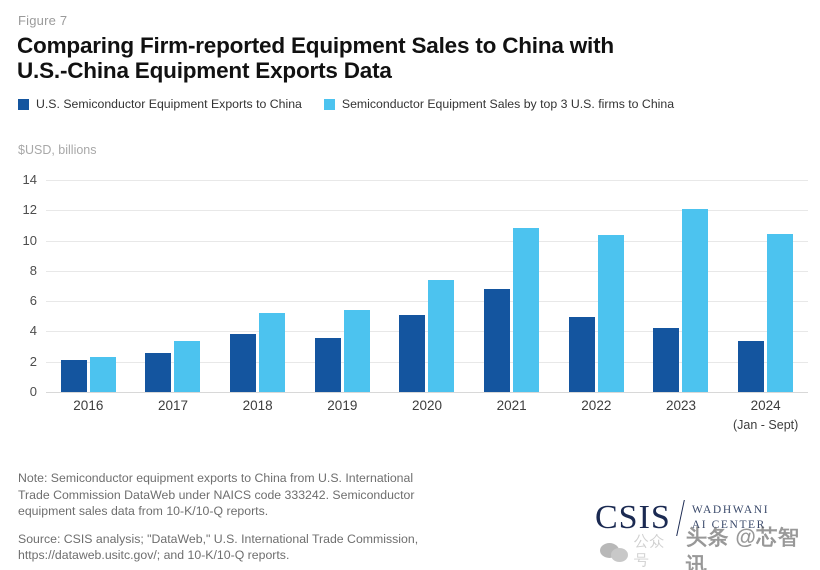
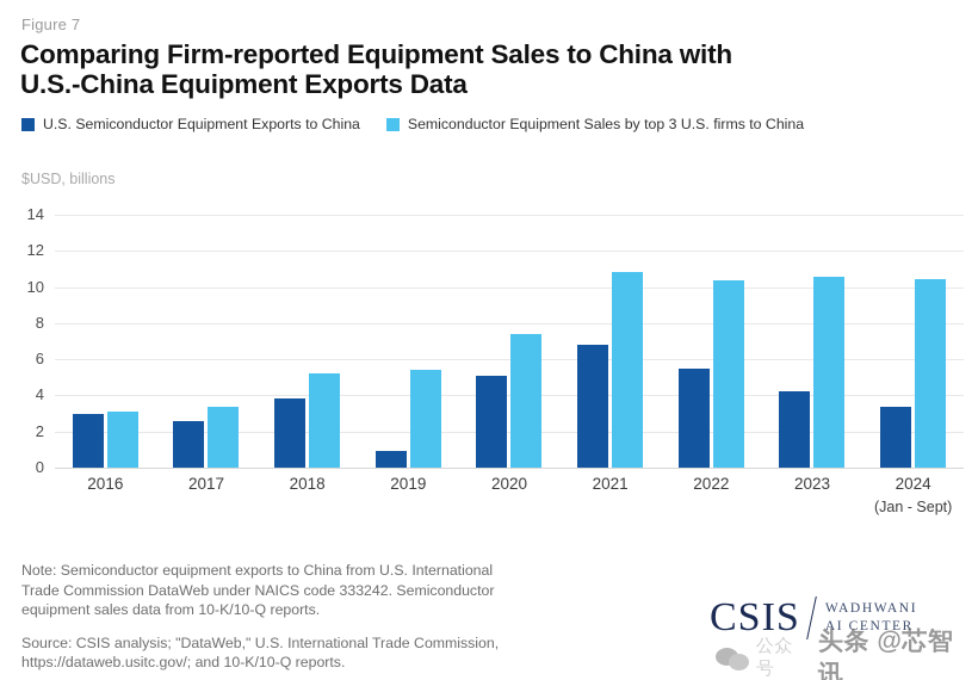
U.S. Semiconductor Equipment Exports to China/2016: 2.1 -> 3.0
Semiconductor Equipment Sales by top 3 U.S. firms to China/2016: 2.3 -> 3.1
U.S. Semiconductor Equipment Exports to China/2019: 3.6 -> 0.9
U.S. Semiconductor Equipment Exports to China/2022: 5.0 -> 5.5
Semiconductor Equipment Sales by top 3 U.S. firms to China/2023: 12.1 -> 10.6
